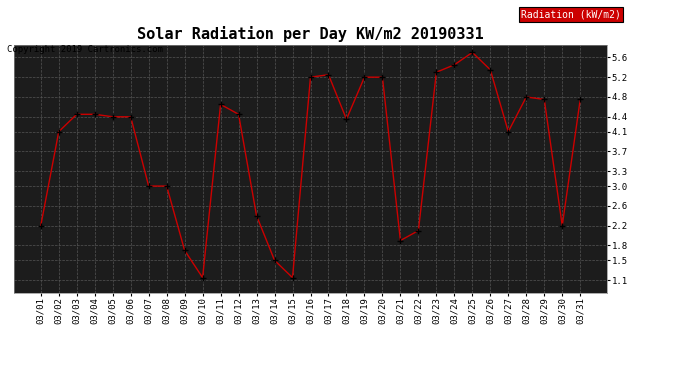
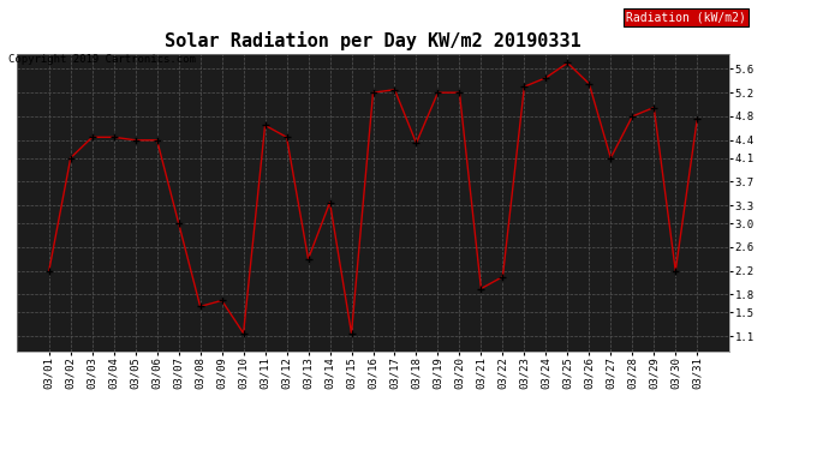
03/08: 3.00 -> 1.60
03/14: 1.50 -> 3.35
03/29: 4.75 -> 4.95
